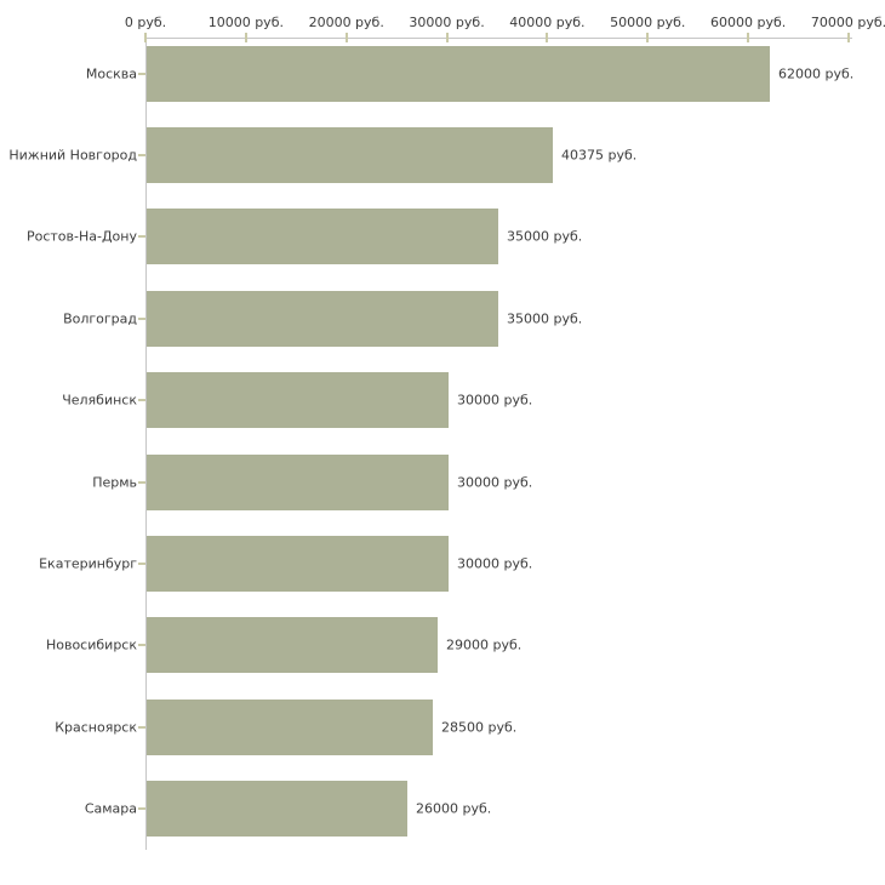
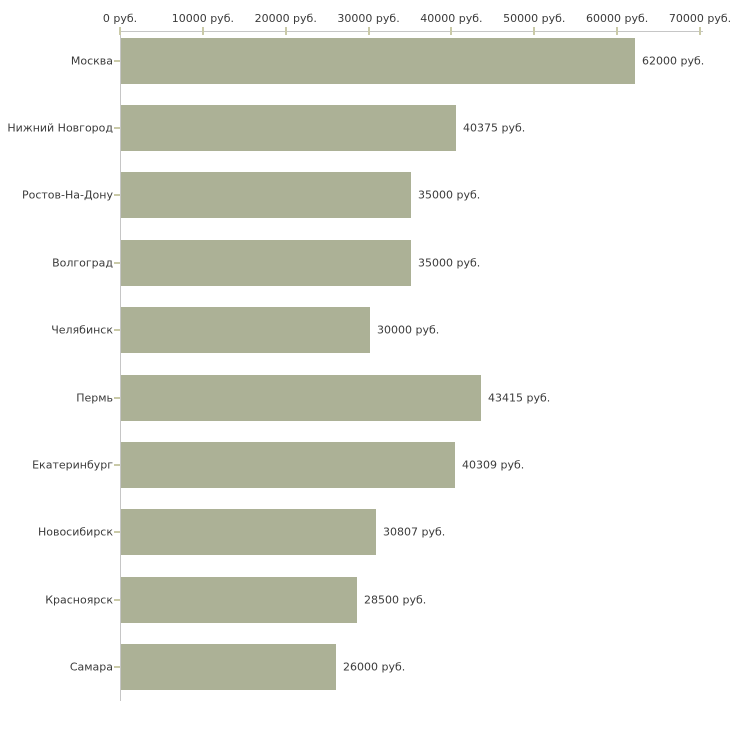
Пермь: 30000 -> 43415
Екатеринбург: 30000 -> 40309
Новосибирск: 29000 -> 30807
